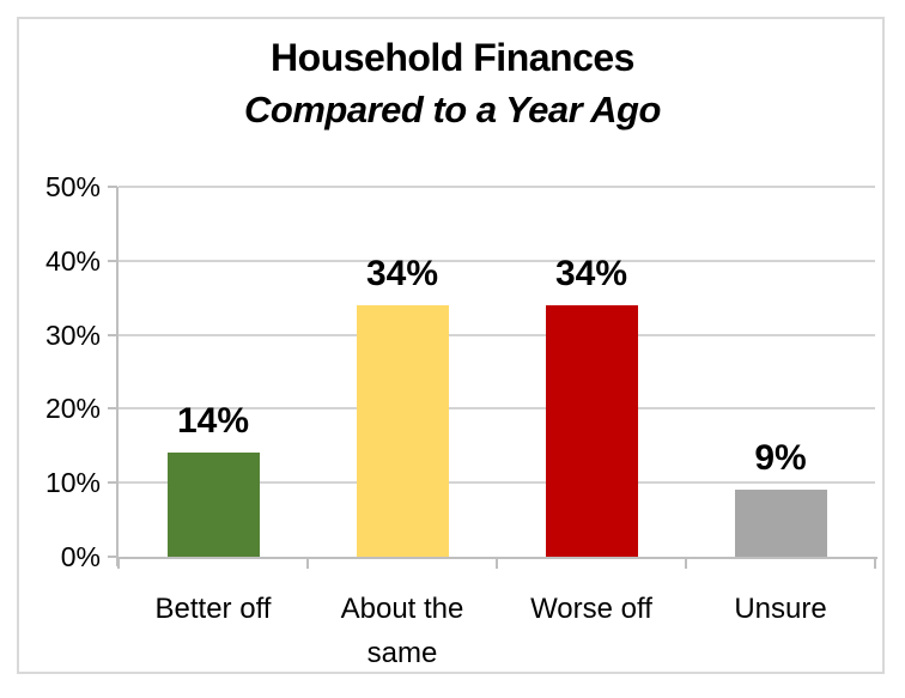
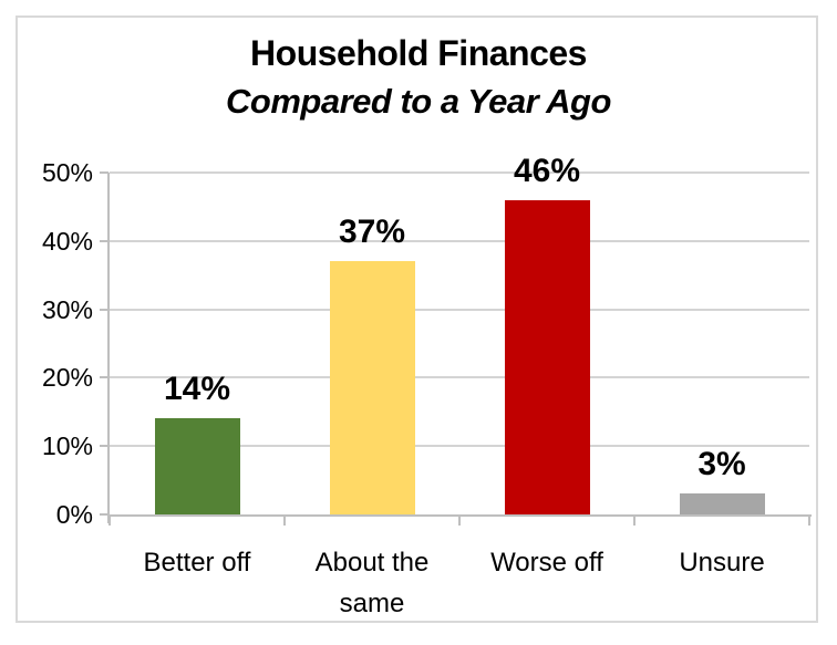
About the same: 34% -> 37%
Worse off: 34% -> 46%
Unsure: 9% -> 3%
